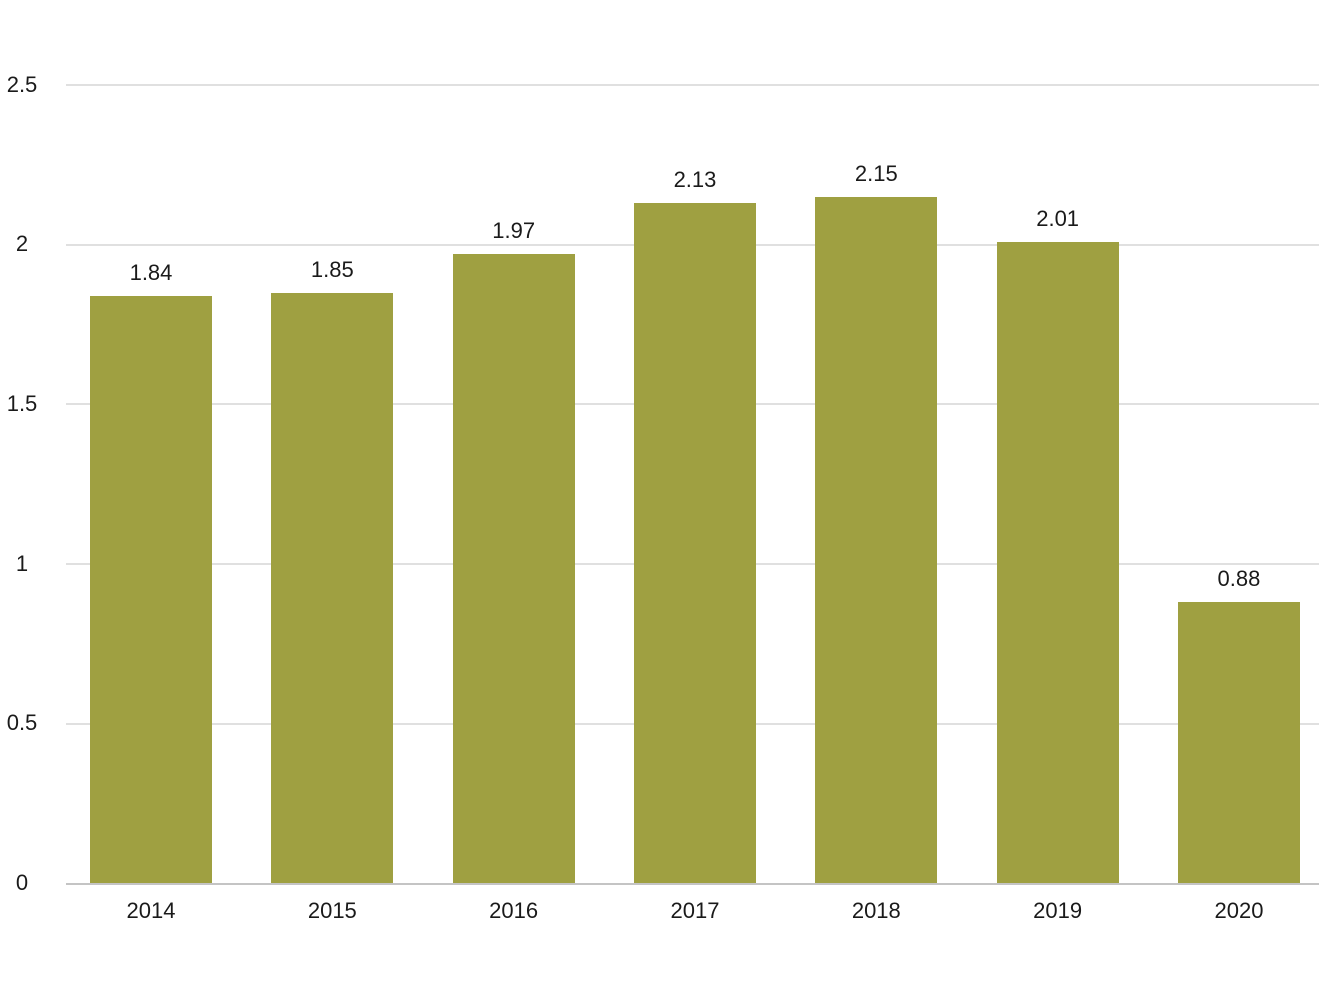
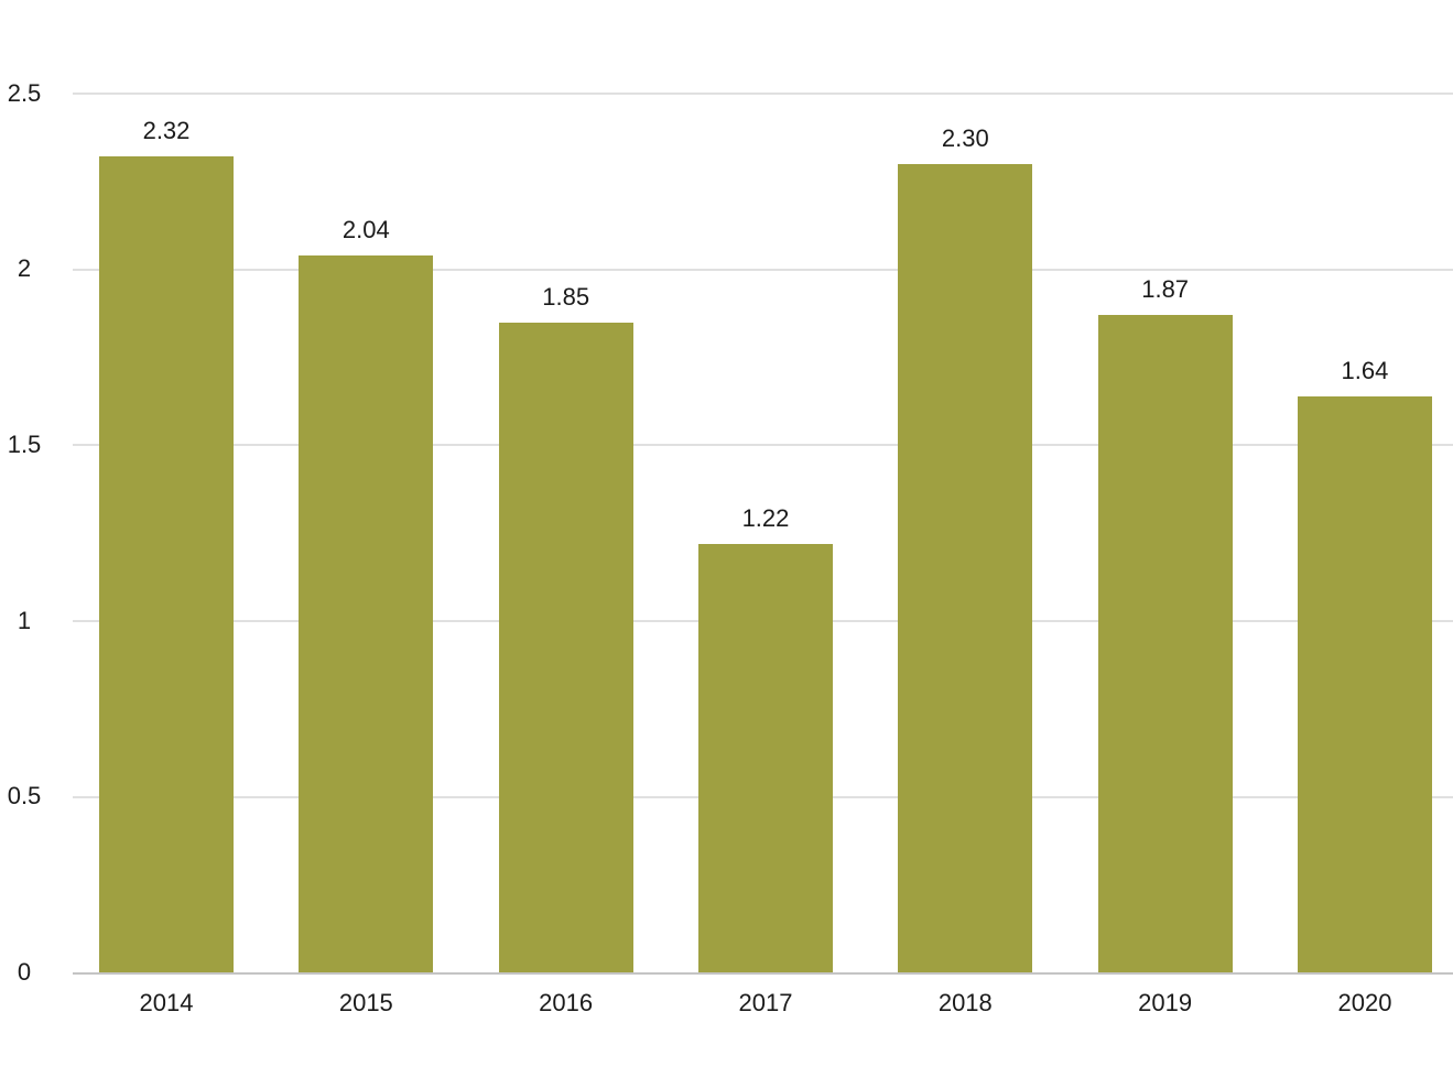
2014: 1.84 -> 2.32
2015: 1.85 -> 2.04
2016: 1.97 -> 1.85
2017: 2.13 -> 1.22
2018: 2.15 -> 2.30
2019: 2.01 -> 1.87
2020: 0.88 -> 1.64
